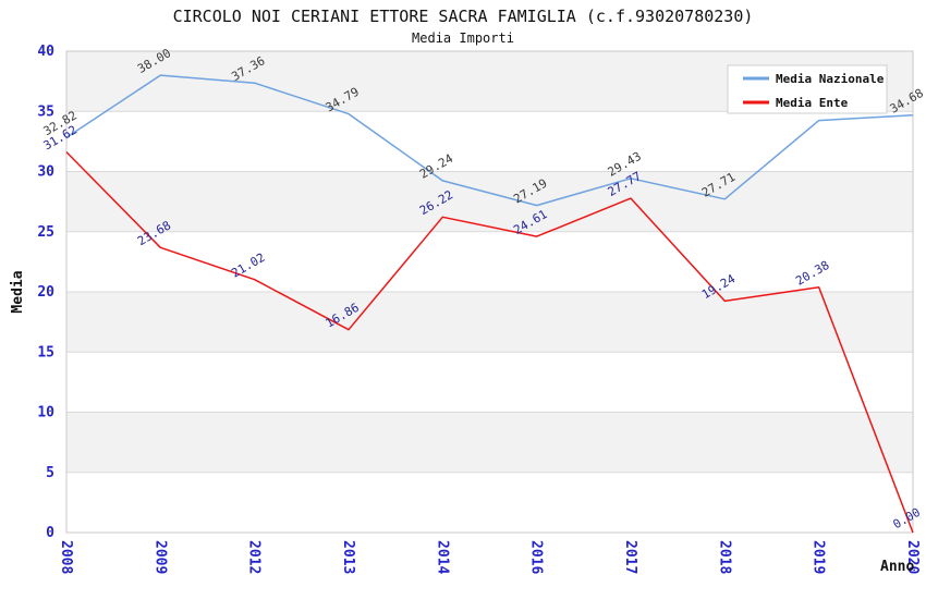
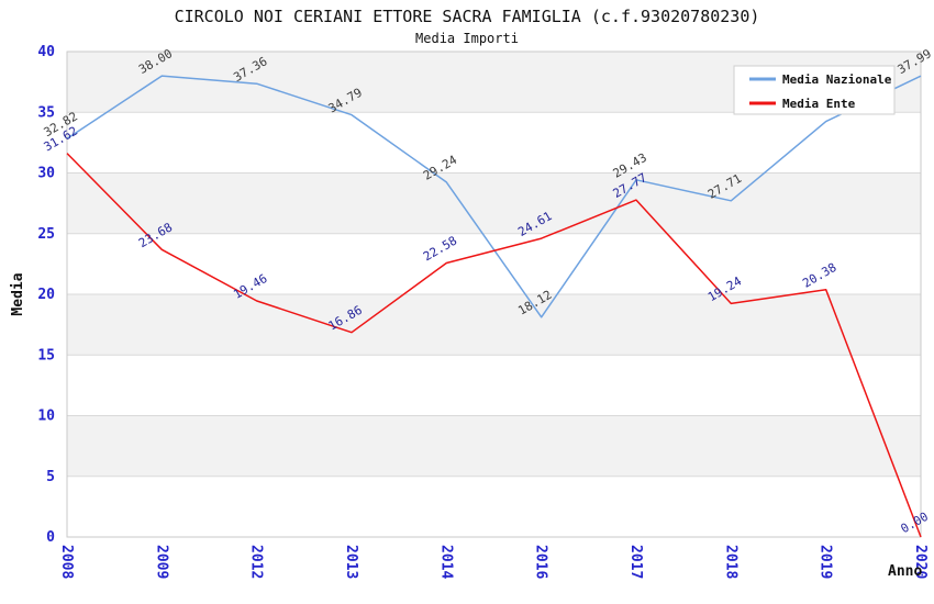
Media Ente/2012: 21.02 -> 19.46
Media Ente/2014: 26.22 -> 22.58
Media Nazionale/2016: 27.19 -> 18.12
Media Nazionale/2020: 34.68 -> 37.99
